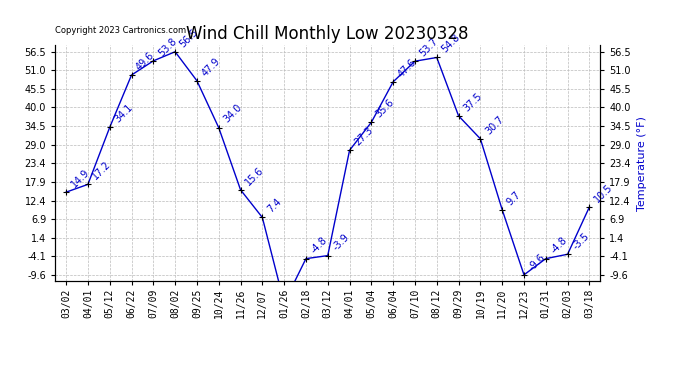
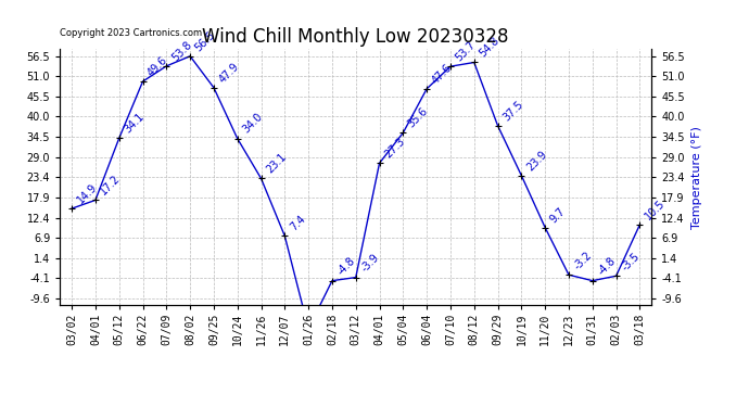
11/26: 15.6 -> 23.1
10/19: 30.7 -> 23.9
12/23: -9.6 -> -3.2
